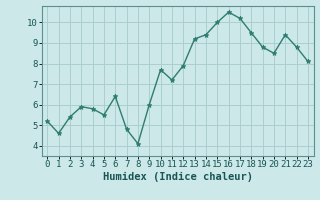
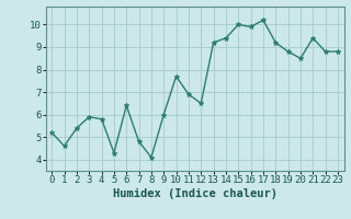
5: 5.5 -> 4.3
11: 7.2 -> 6.9
12: 7.9 -> 6.5
16: 10.5 -> 9.9
18: 9.5 -> 9.2
23: 8.1 -> 8.8
